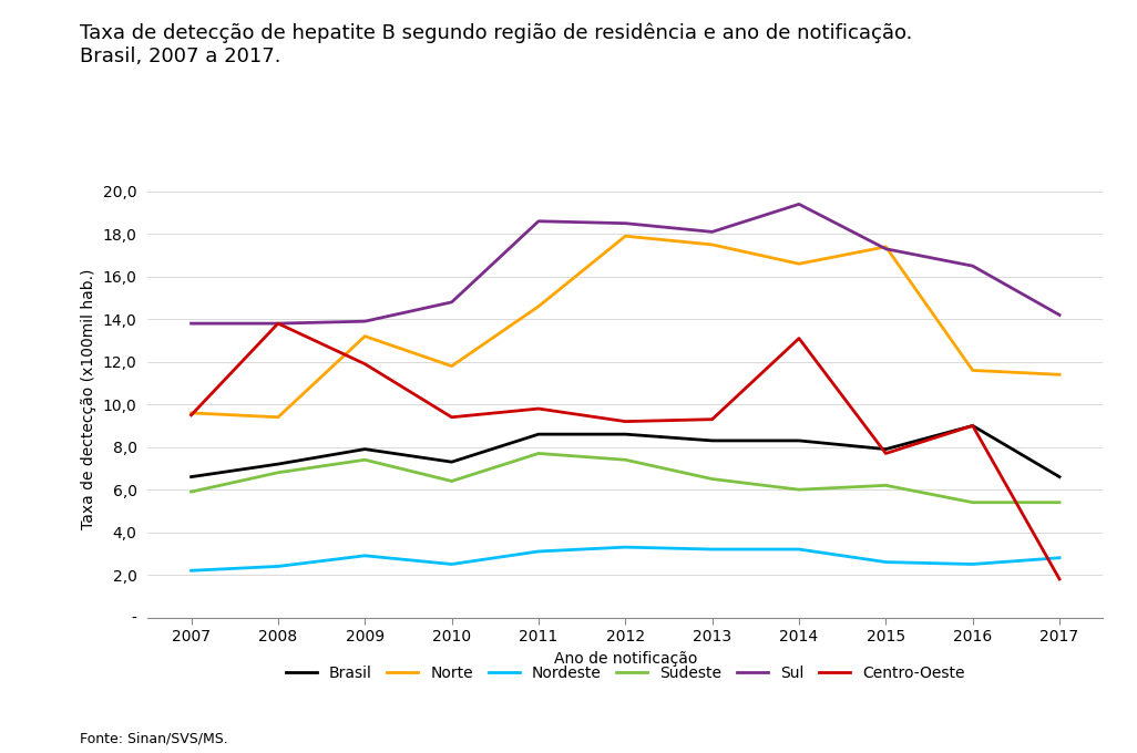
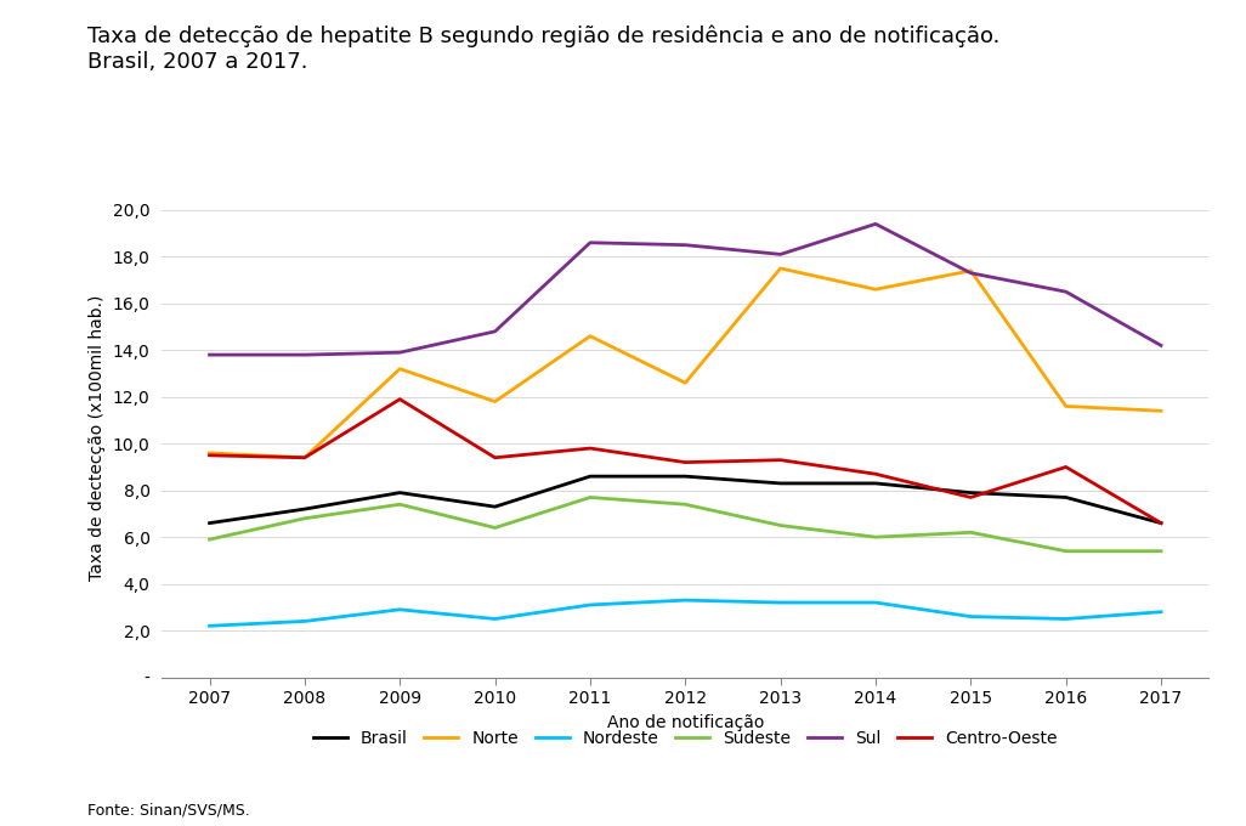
Centro-Oeste/2008: 13,8 -> 9,4
Norte/2012: 17,9 -> 12,6
Centro-Oeste/2014: 13,1 -> 8,7
Brasil/2016: 9,0 -> 7,7
Centro-Oeste/2017: 1,8 -> 6,6
